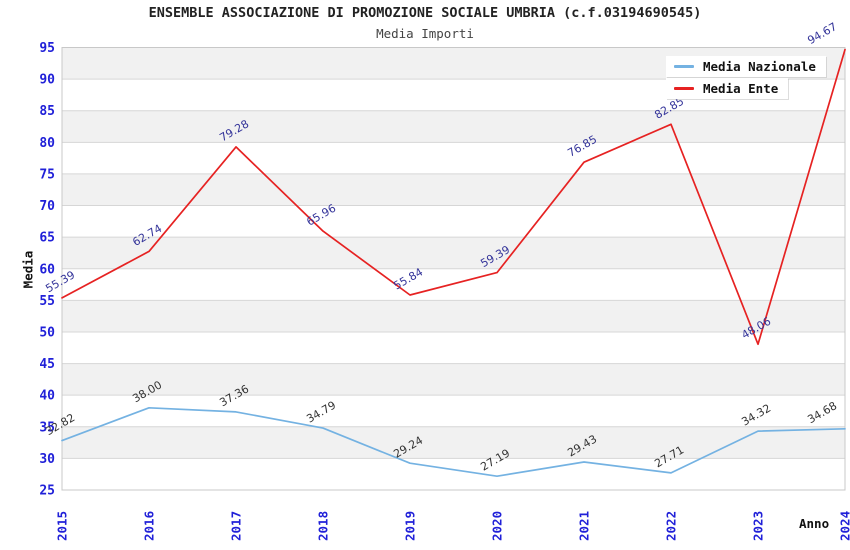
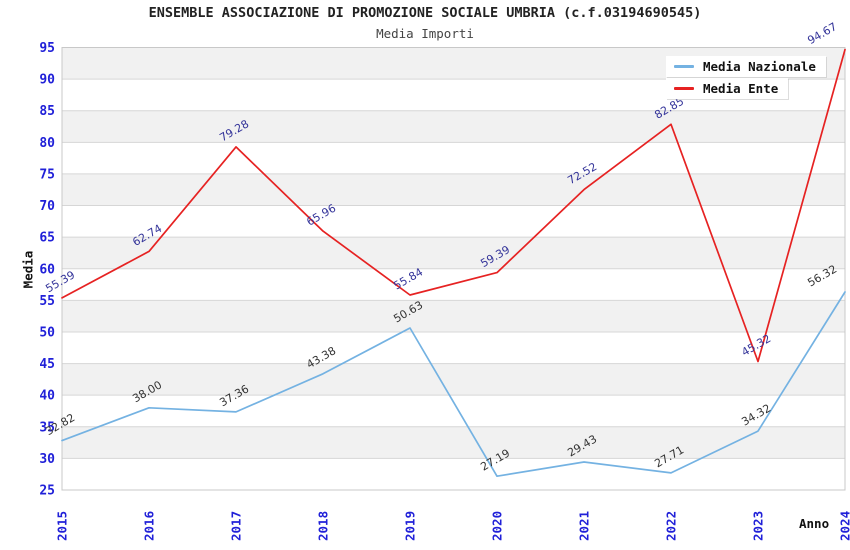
Media Nazionale/2018: 34.79 -> 43.38
Media Nazionale/2019: 29.24 -> 50.63
Media Ente/2021: 76.85 -> 72.52
Media Ente/2023: 48.06 -> 45.32
Media Nazionale/2024: 34.68 -> 56.32
